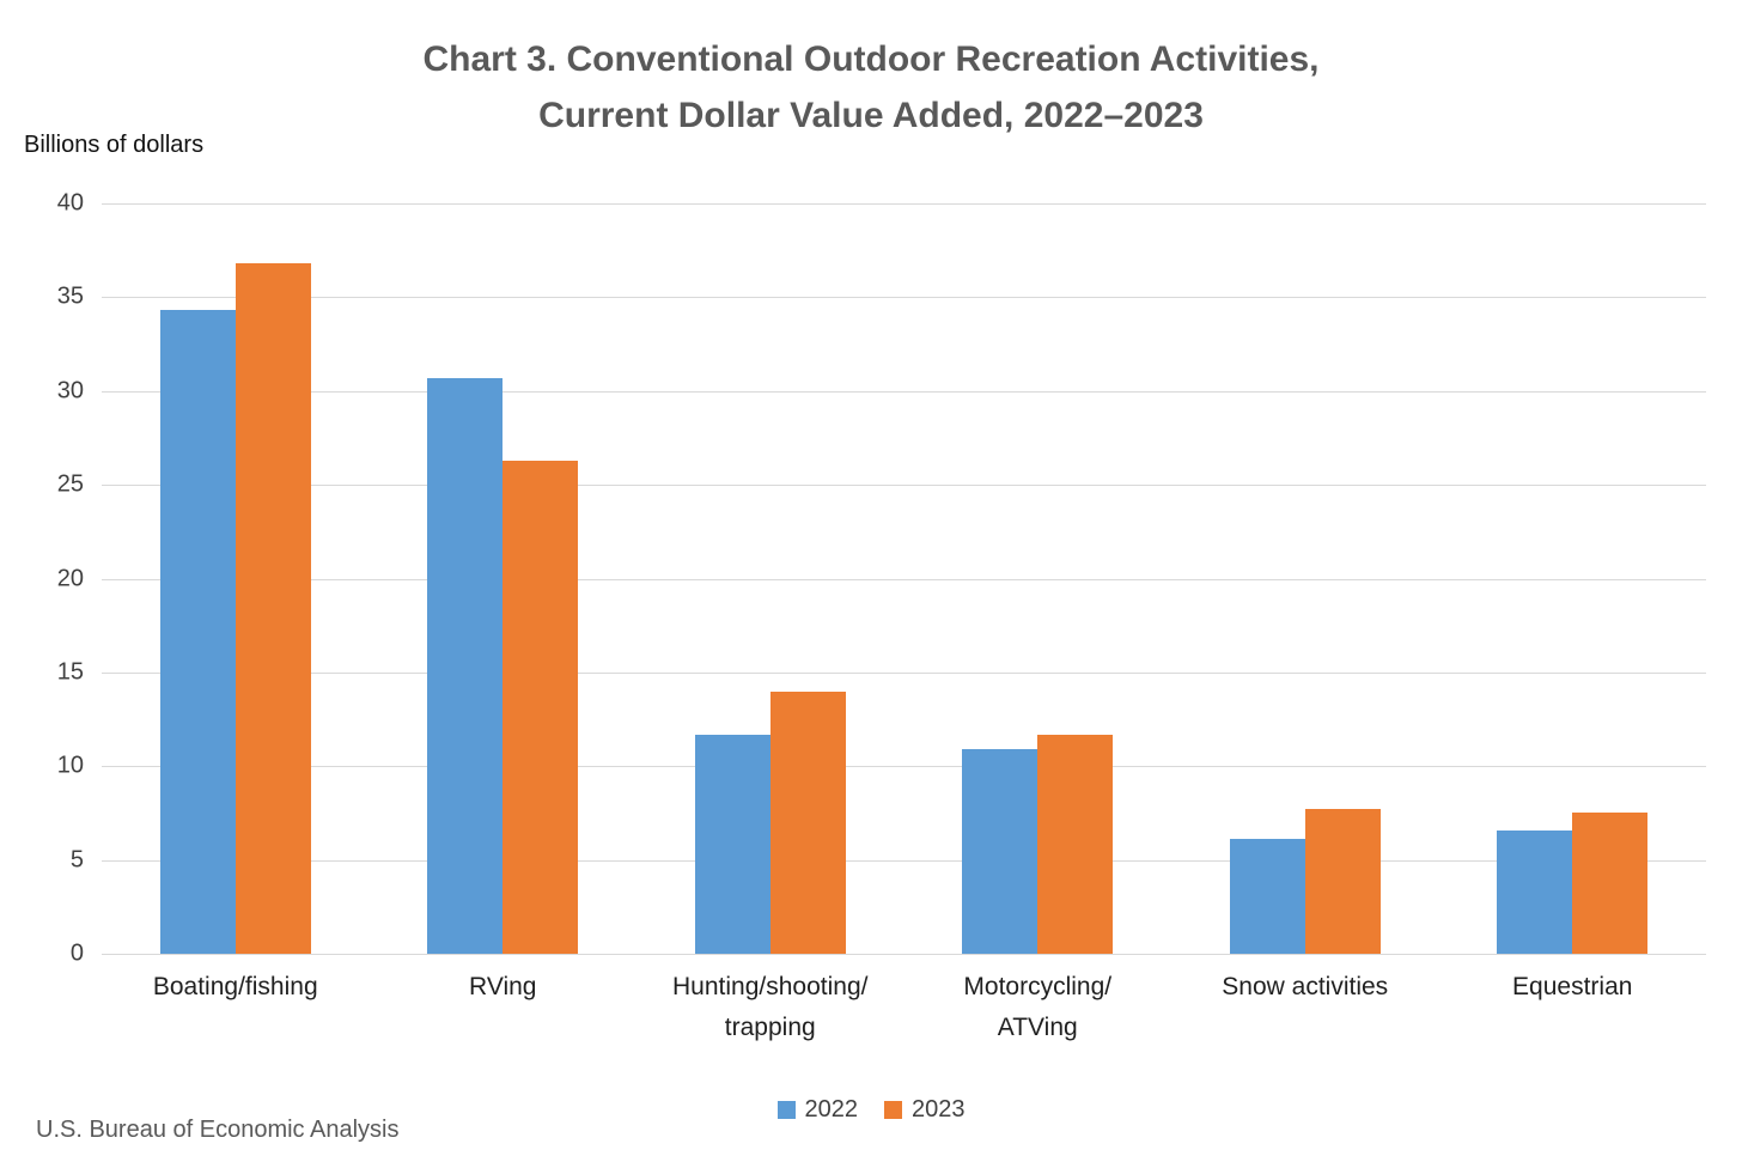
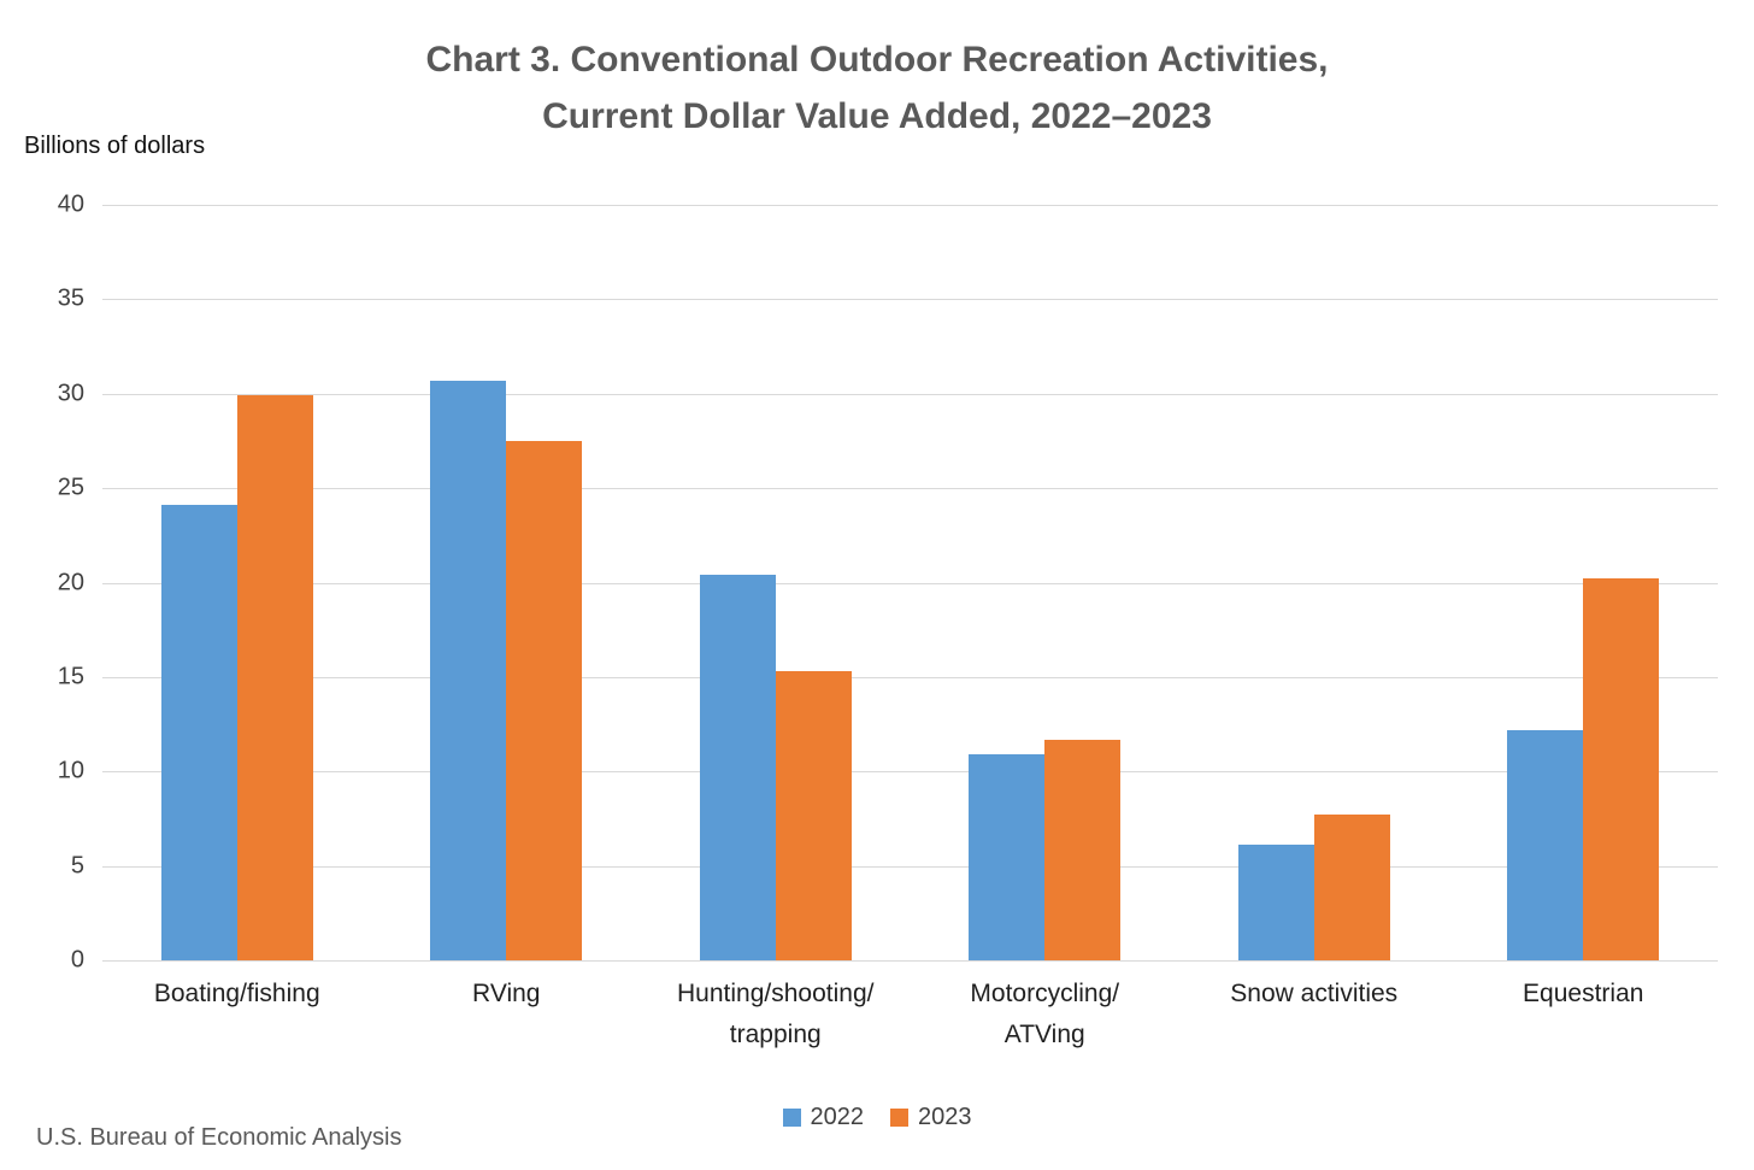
2022/Boating/fishing: 34.3 -> 24.1
2023/Boating/fishing: 36.8 -> 29.9
2023/RVing: 26.3 -> 27.5
2022/Hunting/shooting/trapping: 11.7 -> 20.4
2023/Hunting/shooting/trapping: 14.0 -> 15.3
2022/Equestrian: 6.6 -> 12.2
2023/Equestrian: 7.5 -> 20.2
